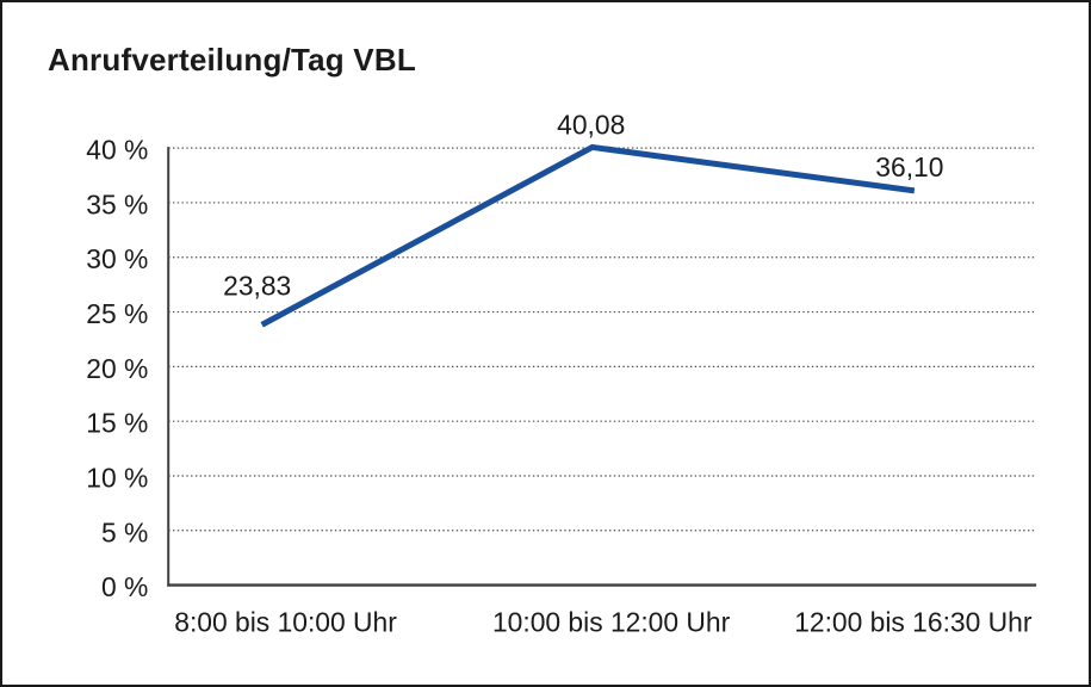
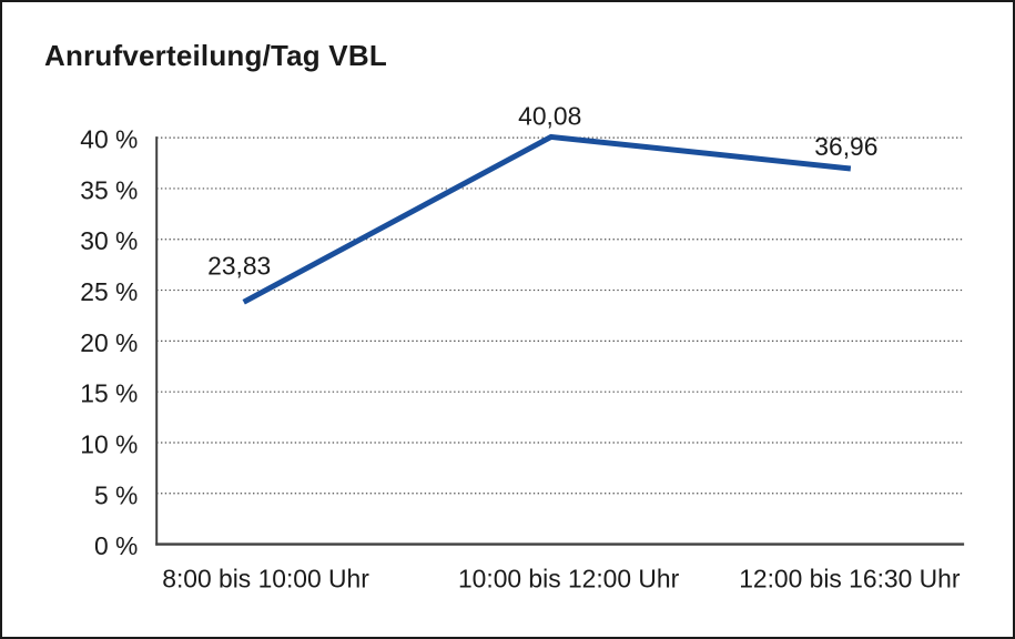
12:00 bis 16:30 Uhr: 36,10 -> 36,96
